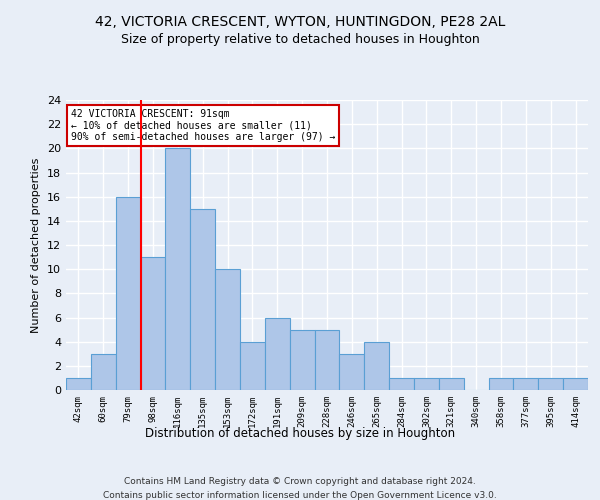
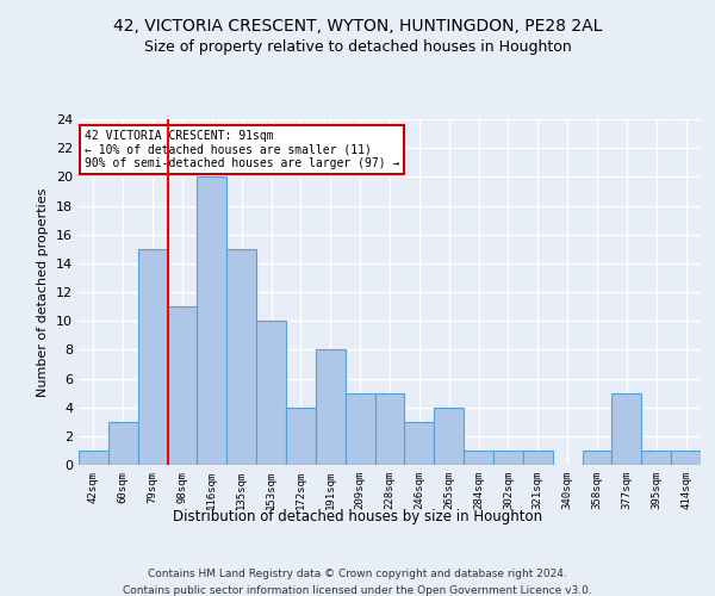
79sqm: 16 -> 15
191sqm: 6 -> 8
377sqm: 1 -> 5
